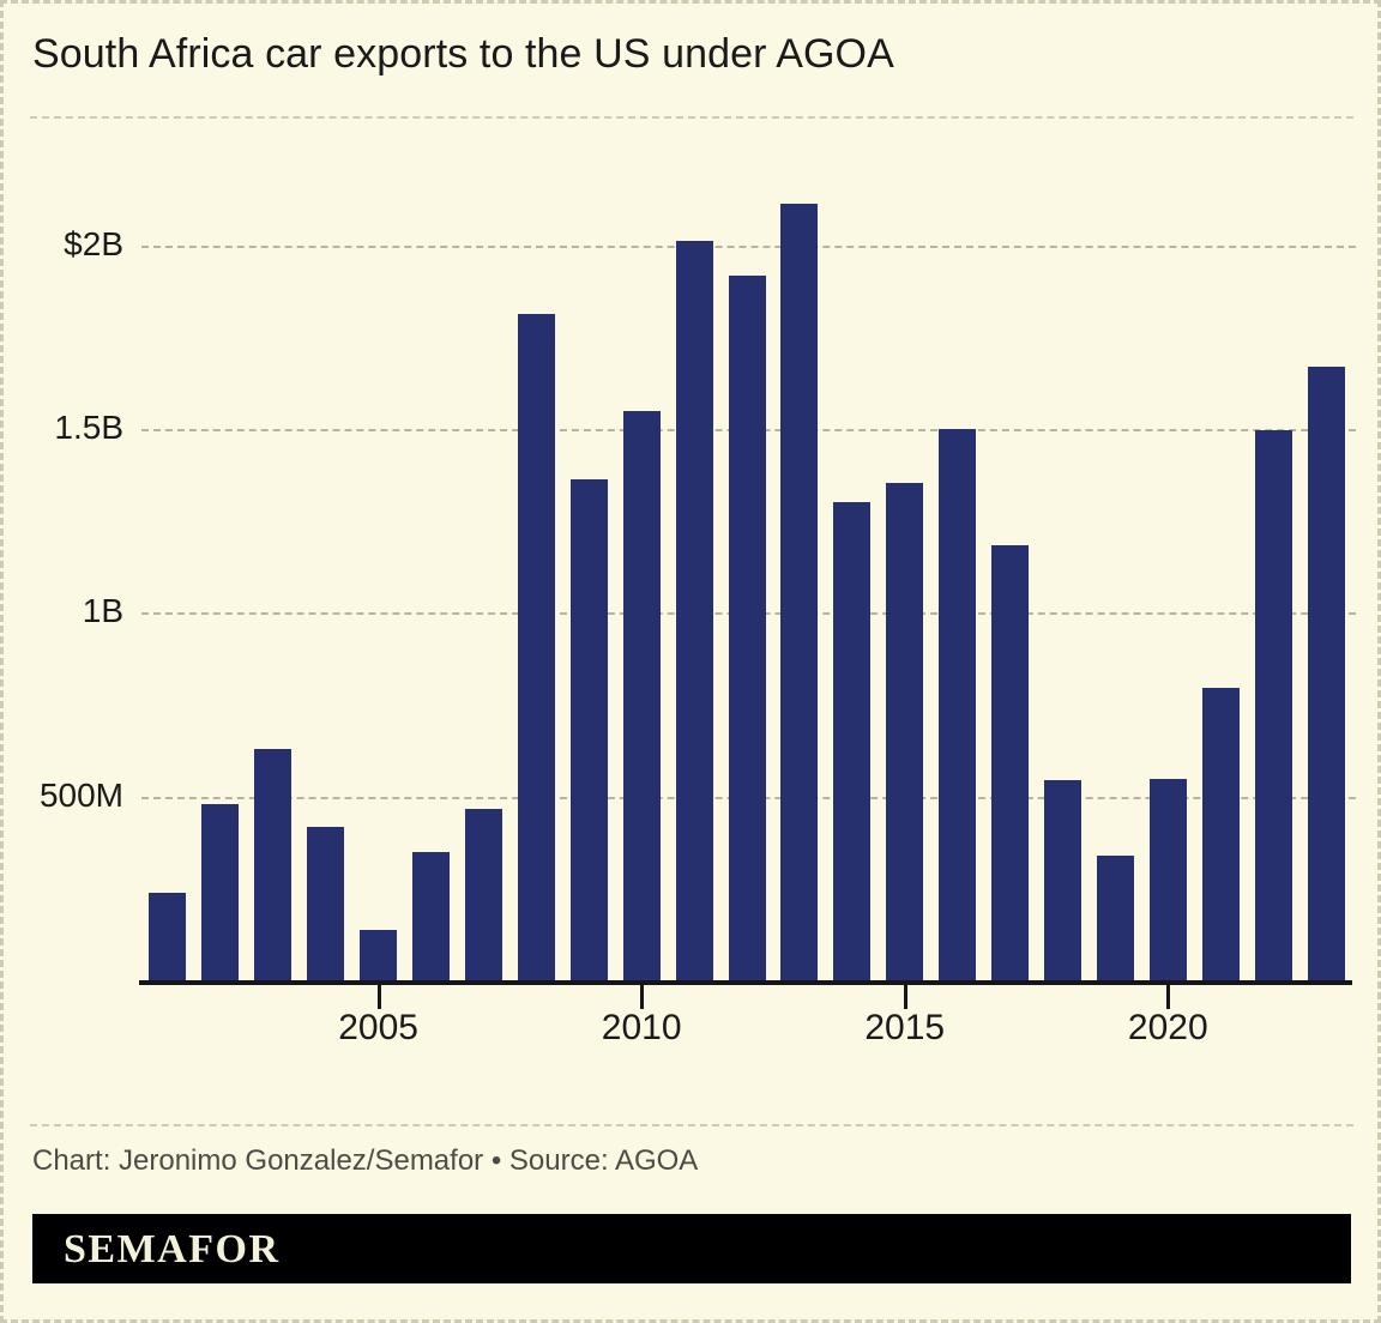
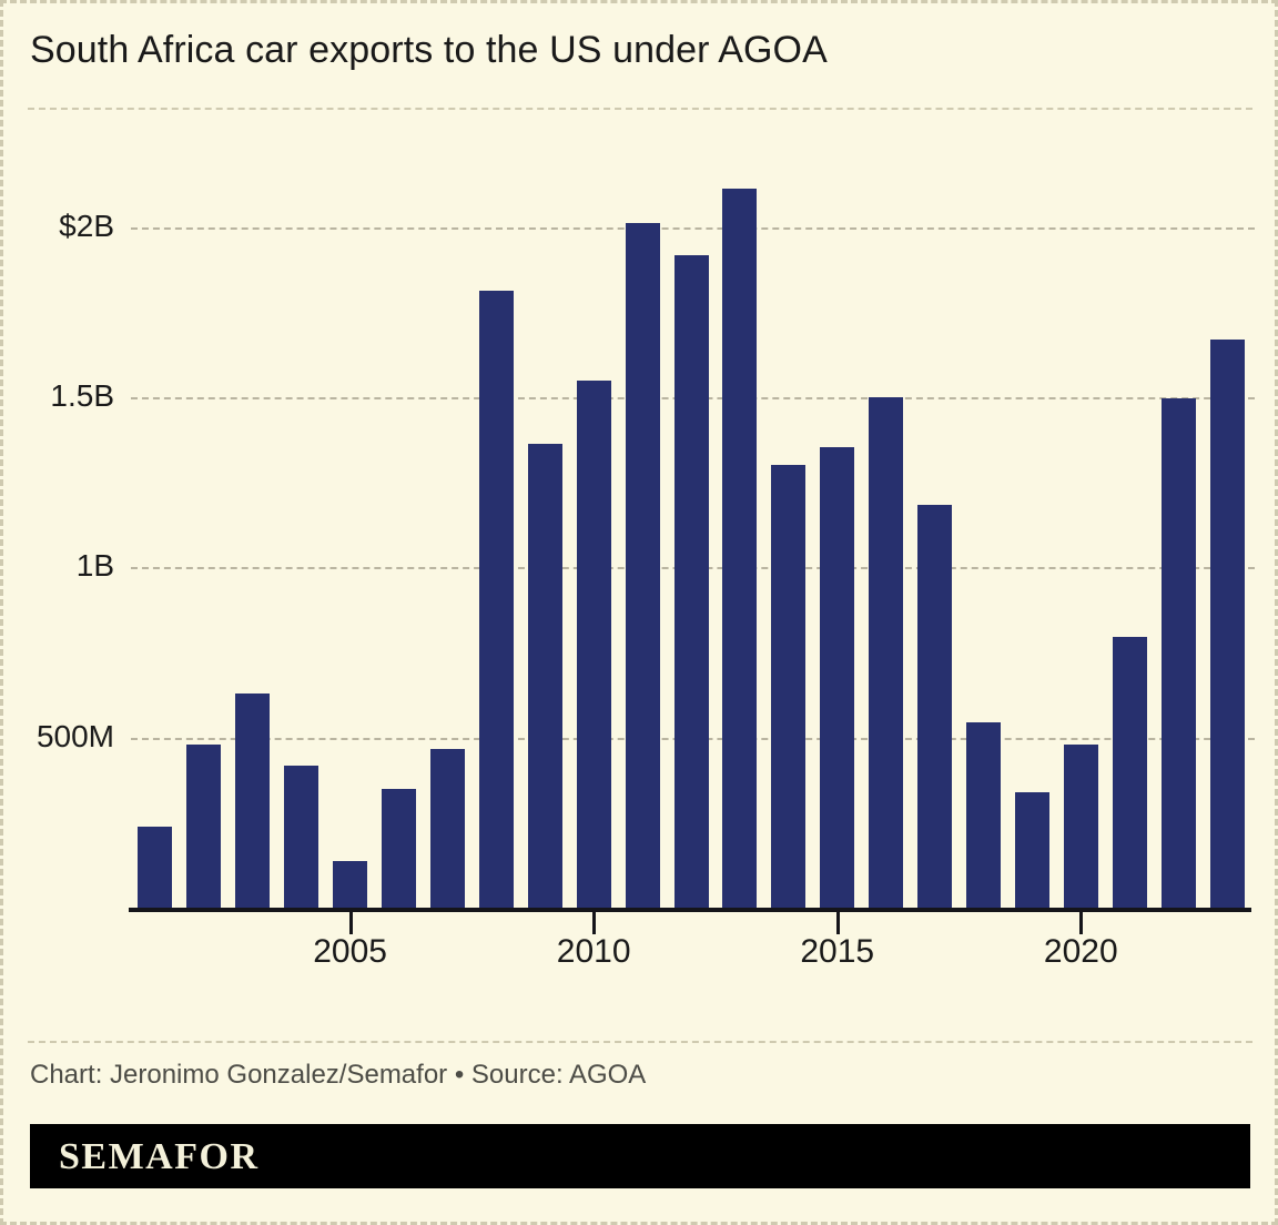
2020: $0.55B -> $0.48B
